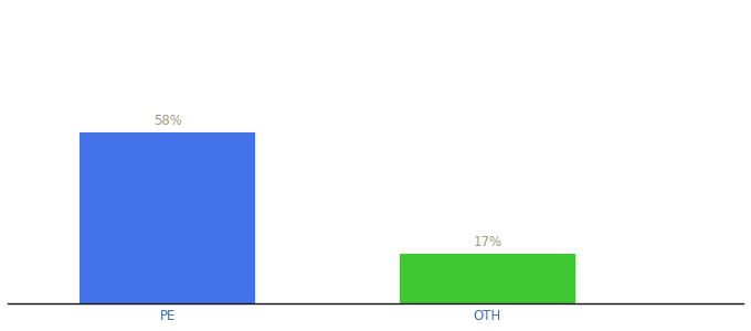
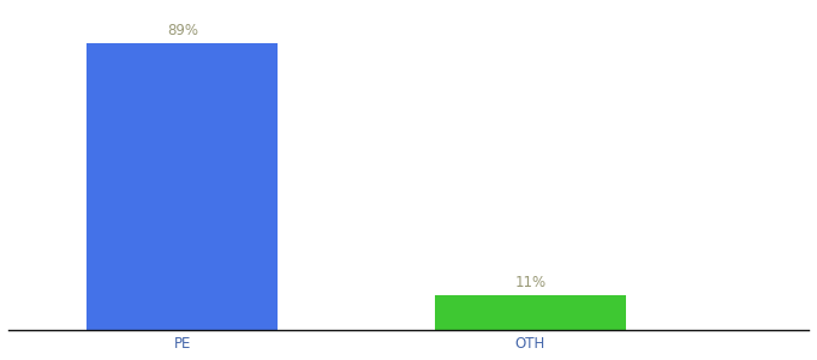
PE: 58% -> 89%
OTH: 17% -> 11%
